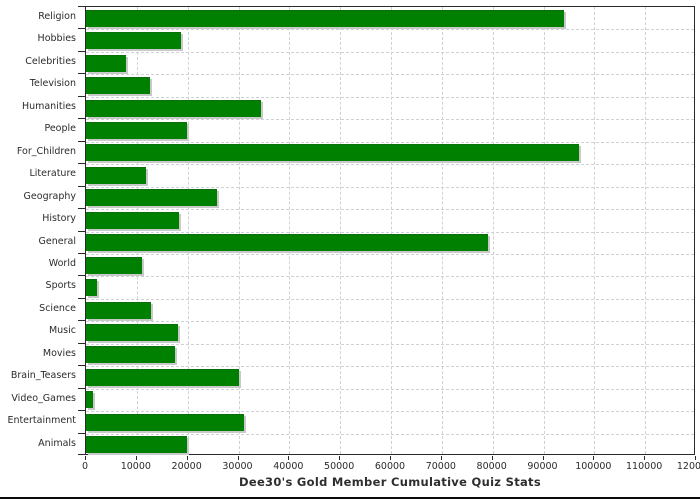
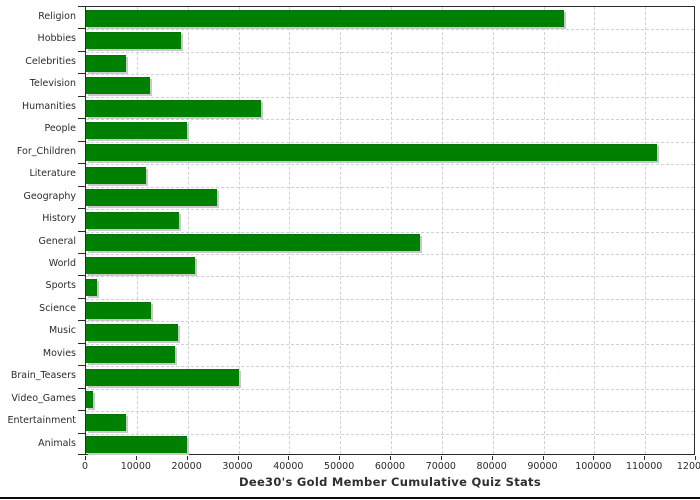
For_Children: 97000 -> 112000
General: 79000 -> 66000
World: 11000 -> 22000
Entertainment: 31000 -> 8000
